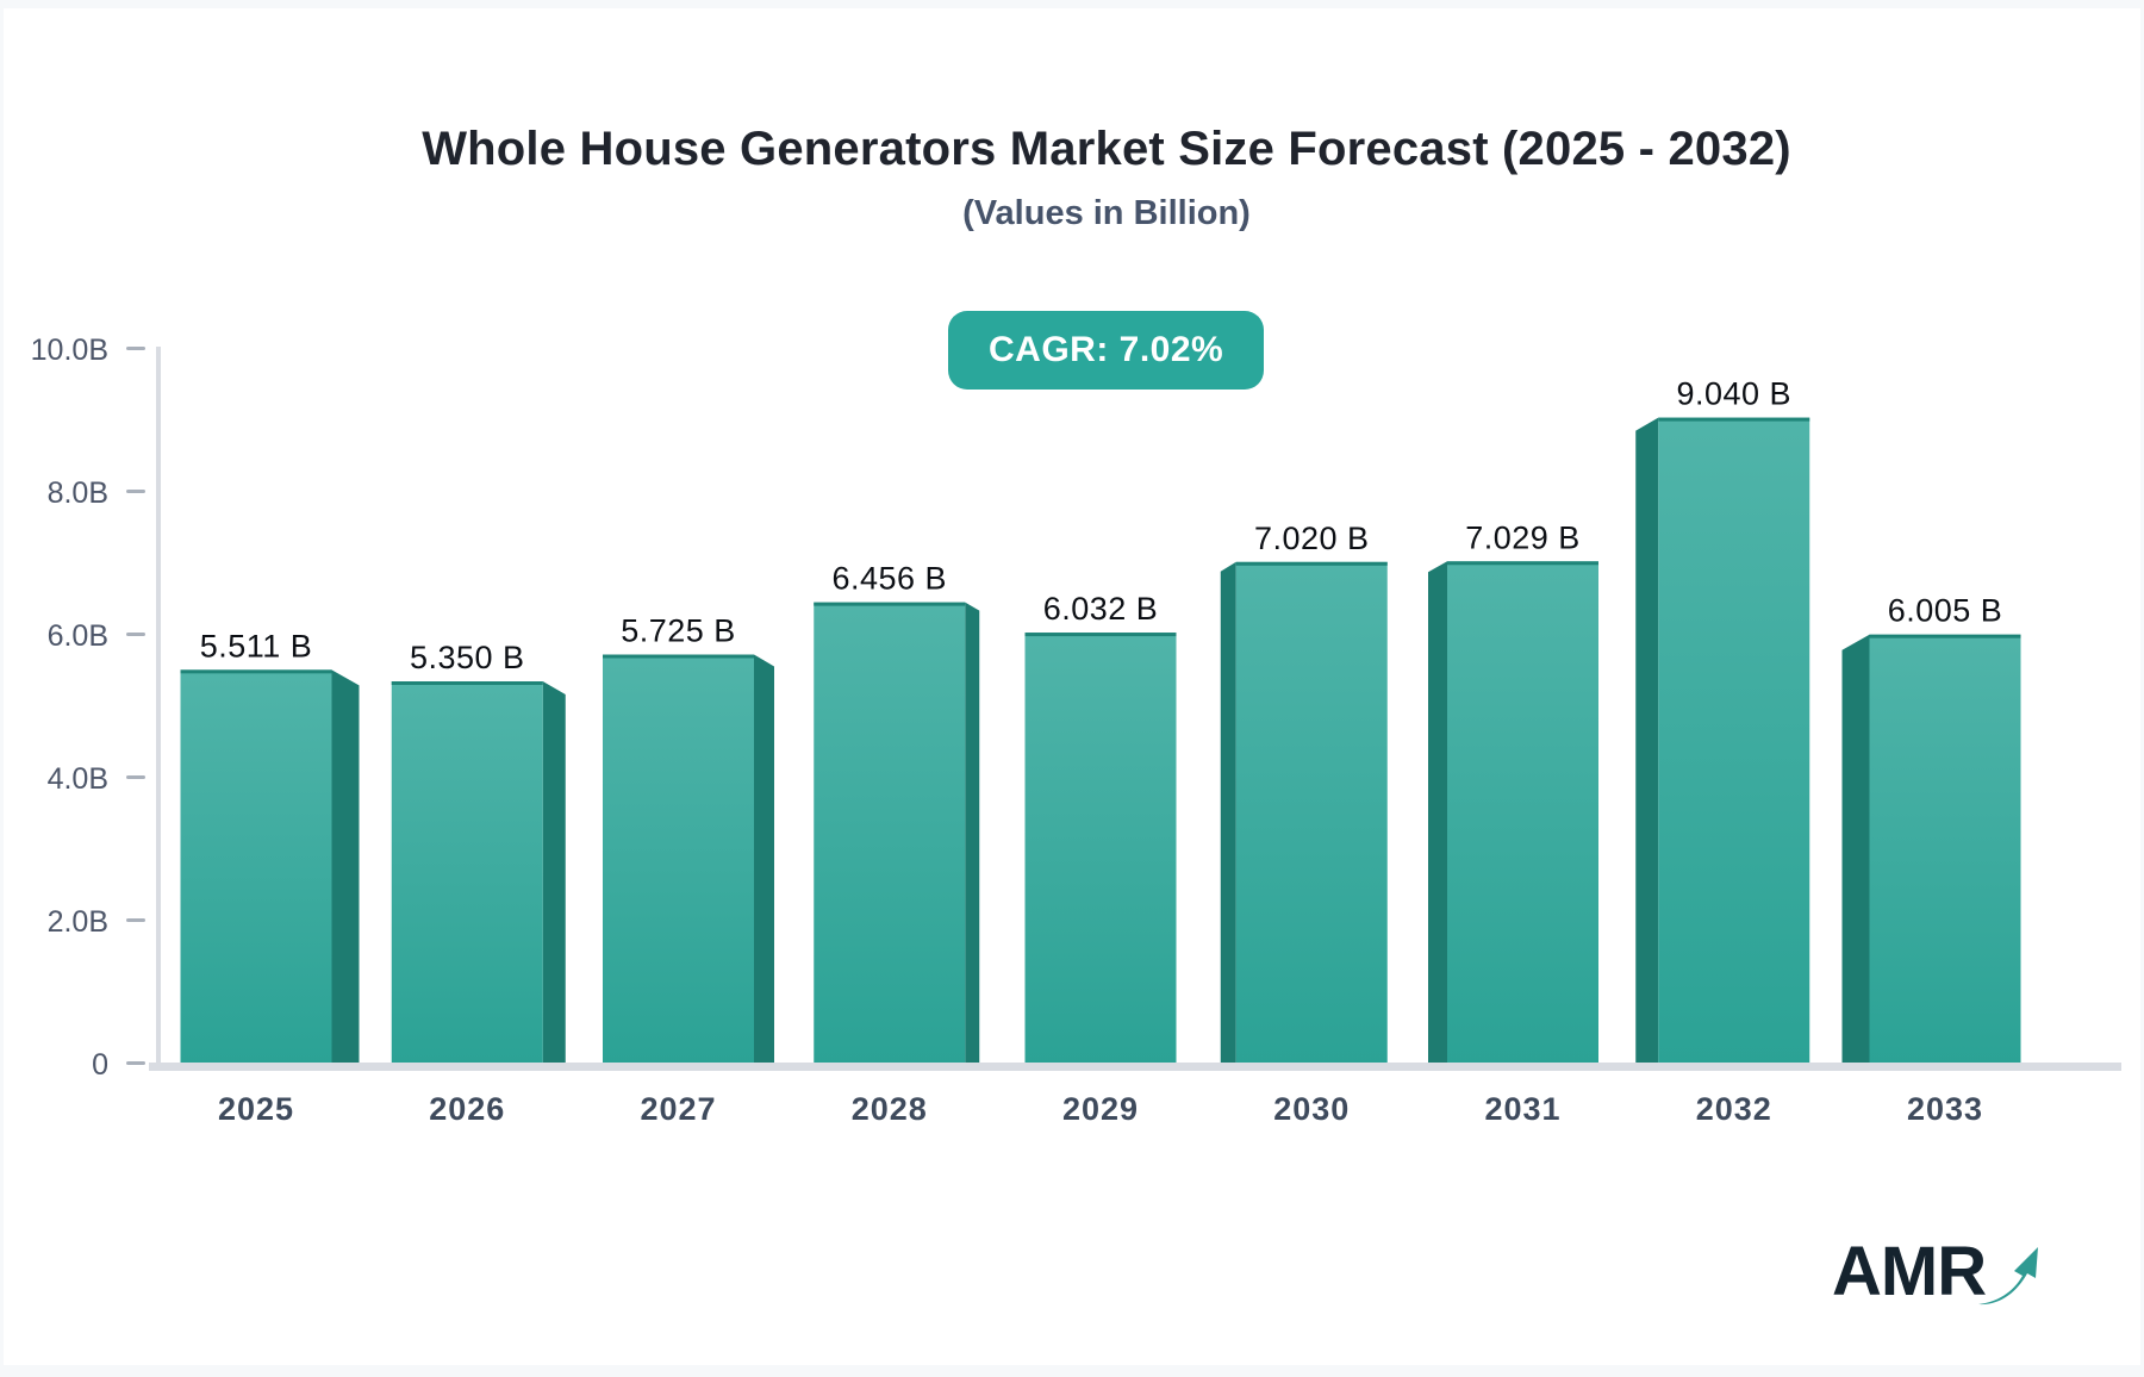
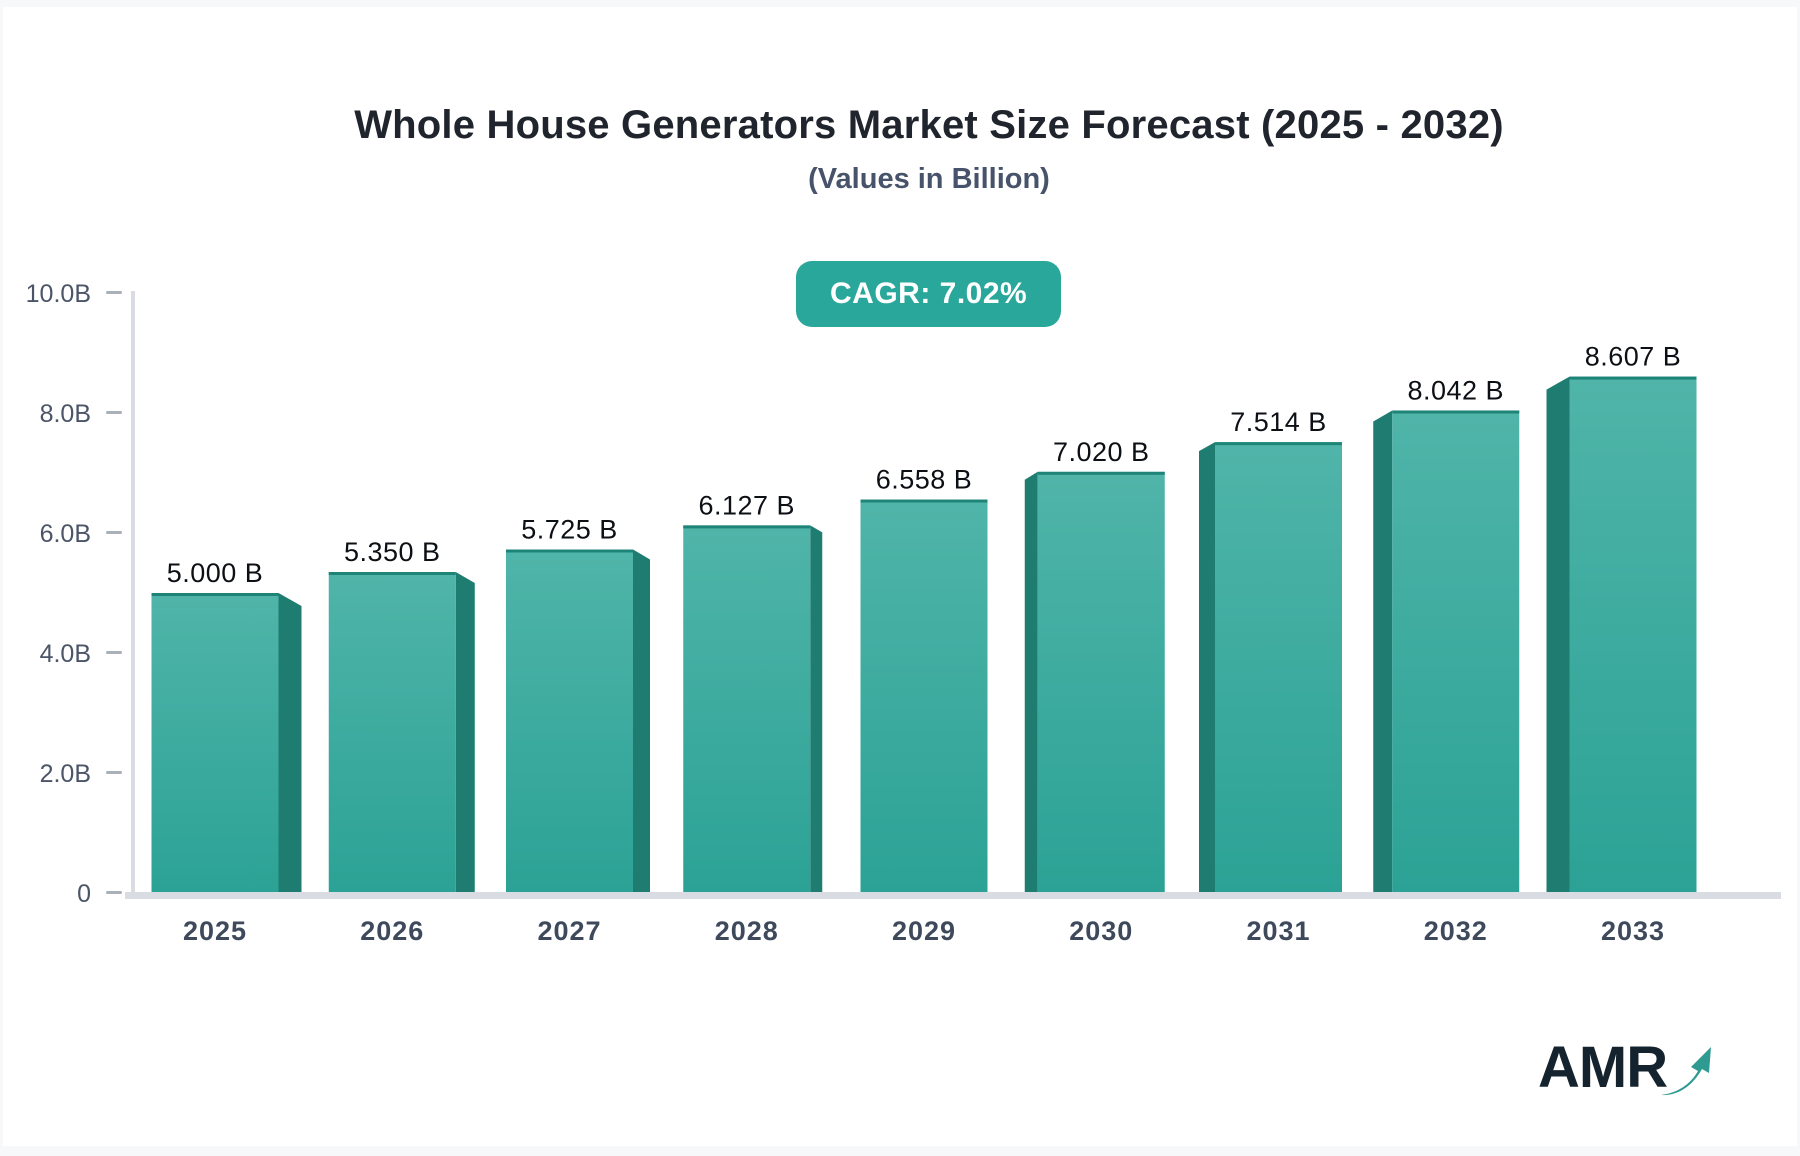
2025: 5.511 -> 5.000
2028: 6.456 -> 6.127
2029: 6.032 -> 6.558
2031: 7.029 -> 7.514
2032: 9.040 -> 8.042
2033: 6.005 -> 8.607
